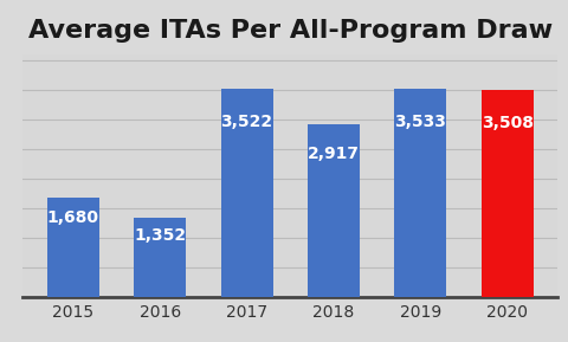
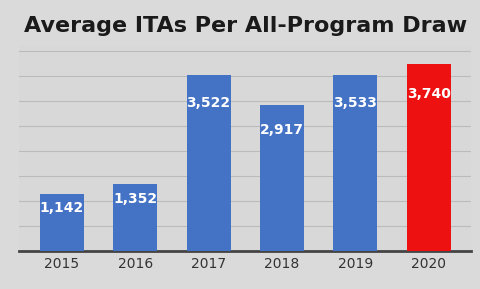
2015: 1,680 -> 1,142
2020: 3,508 -> 3,740
